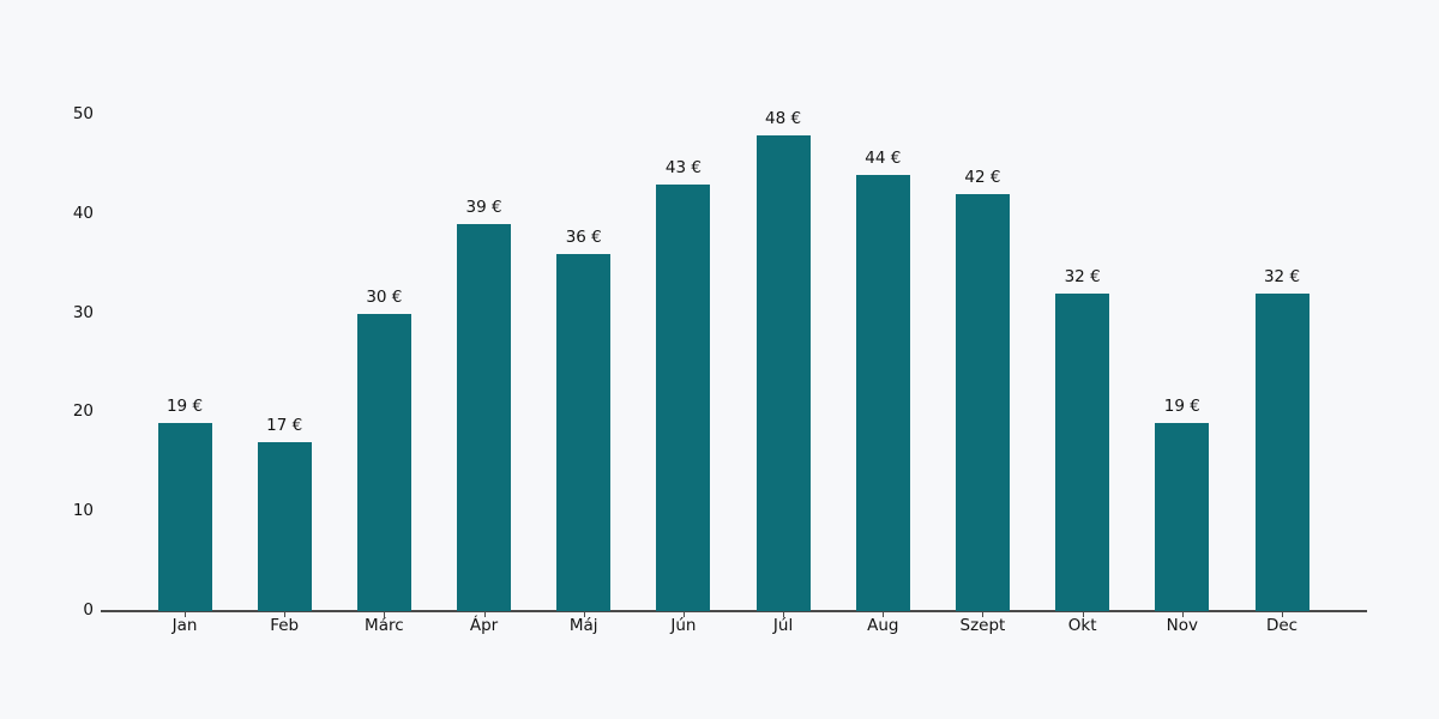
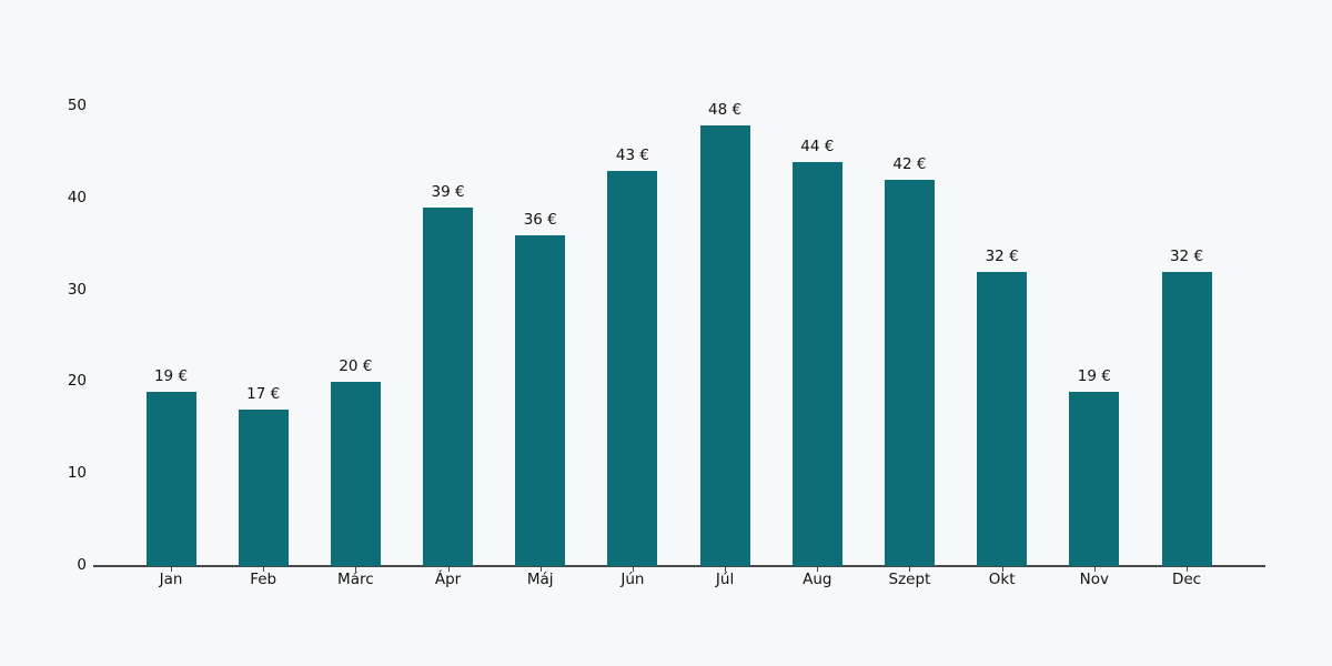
Márc: 30 -> 20
